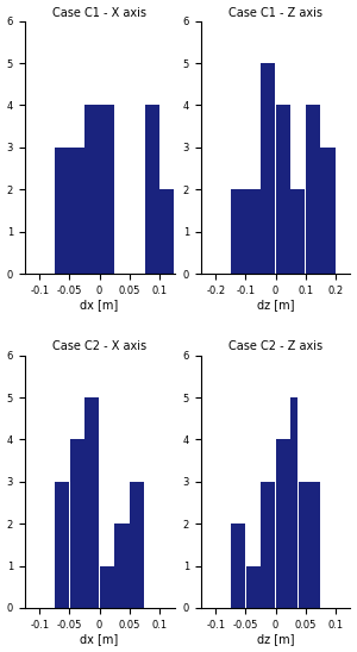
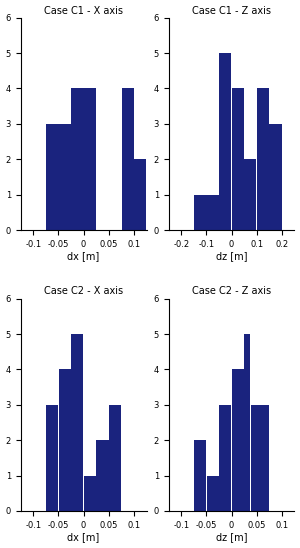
Case C1 - Z axis/-0.1: 2 -> 1
